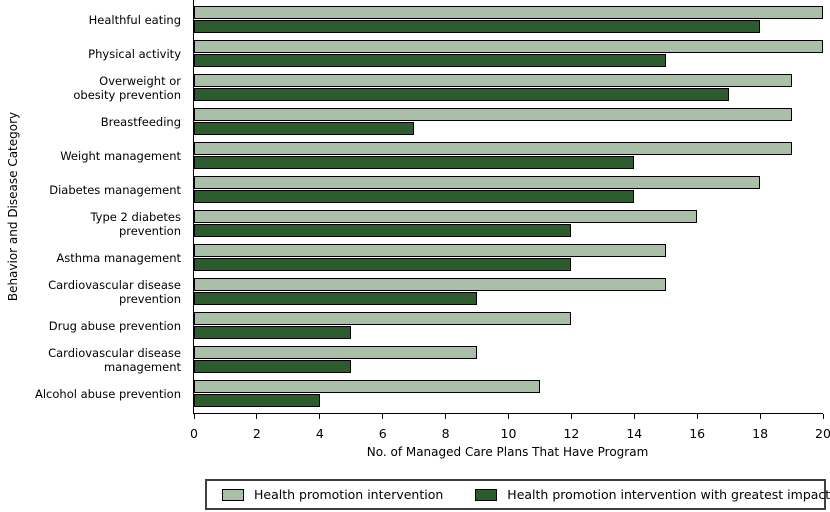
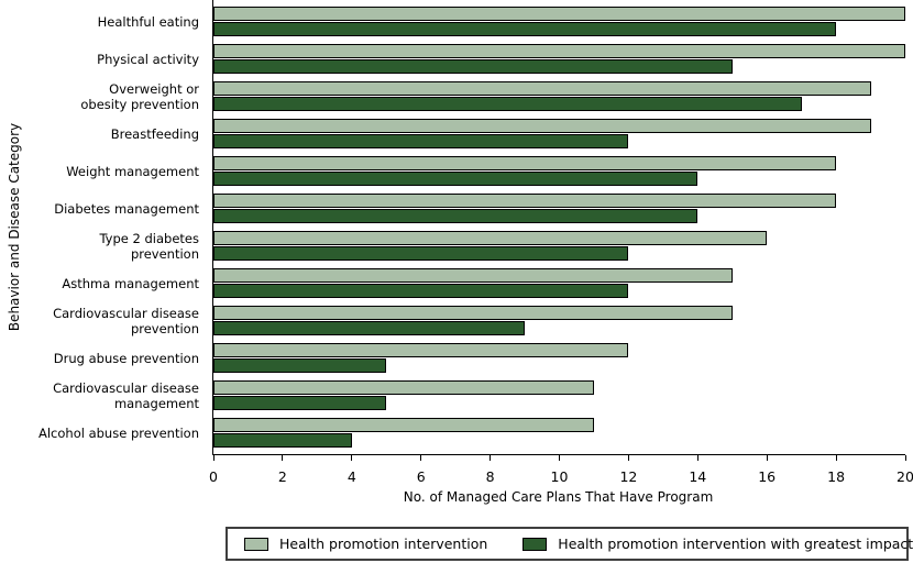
Health promotion intervention with greatest impact/Breastfeeding: 7 -> 12
Health promotion intervention/Weight management: 19 -> 18
Health promotion intervention/Cardiovascular disease management: 9 -> 11
